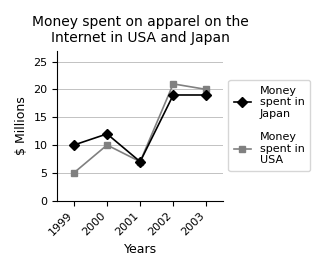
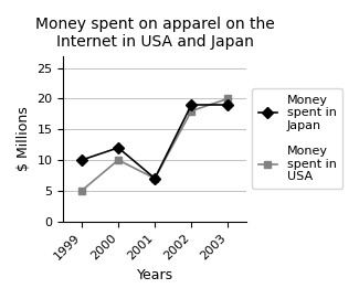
Money spent in USA/2002: 21 -> 18
